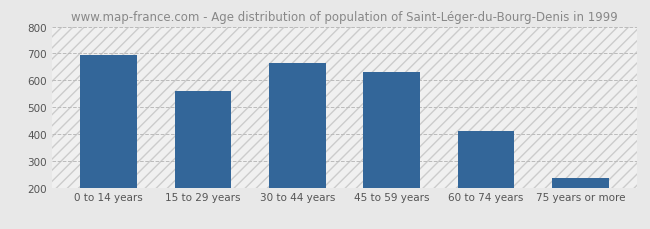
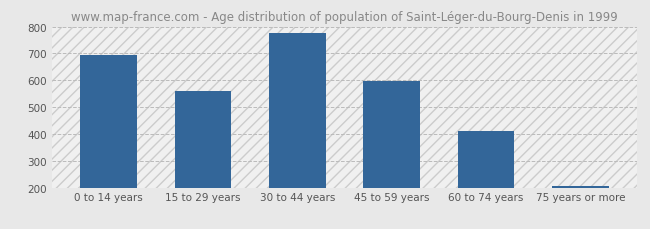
30 to 44 years: 665 -> 775
45 to 59 years: 630 -> 597
75 years or more: 235 -> 205
